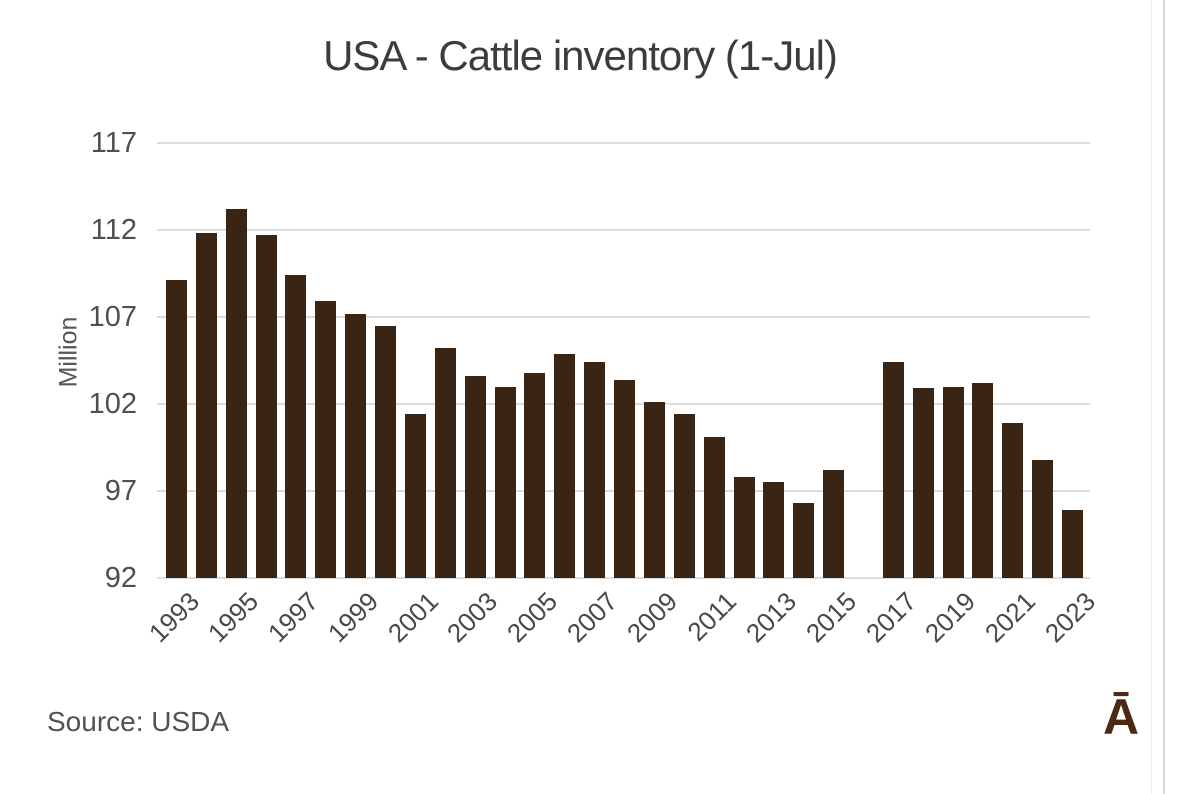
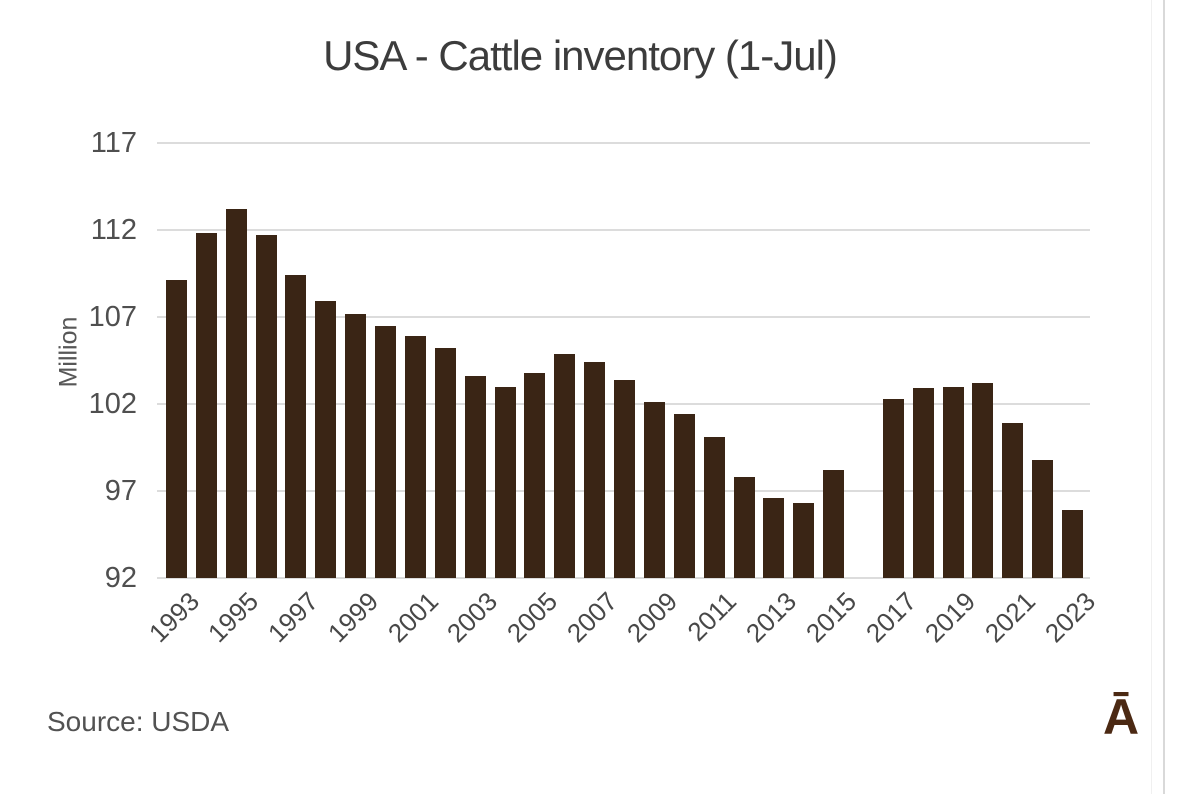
2001: 101.4 -> 105.9
2013: 97.5 -> 96.6
2017: 104.4 -> 102.3
